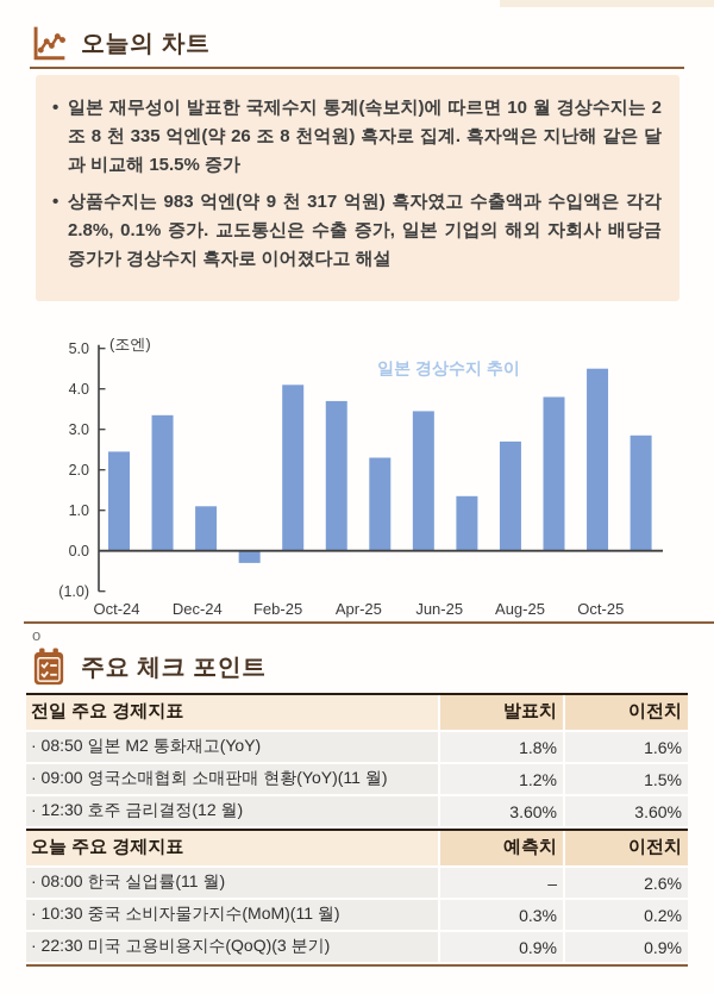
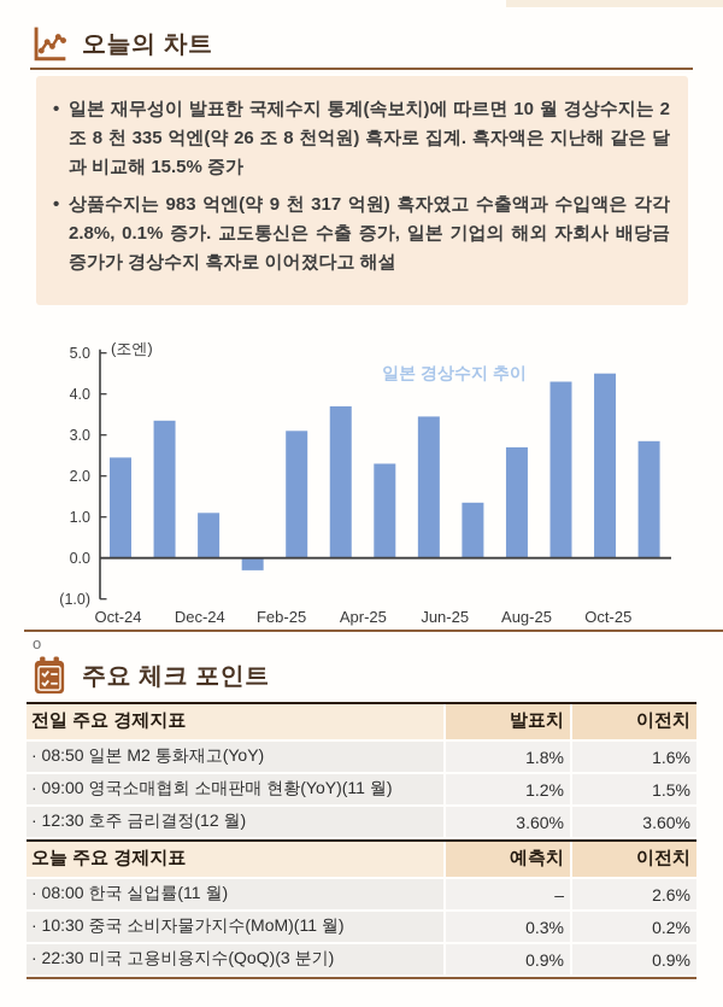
Feb-25: 4.1 -> 3.1
Aug-25: 3.8 -> 4.3
